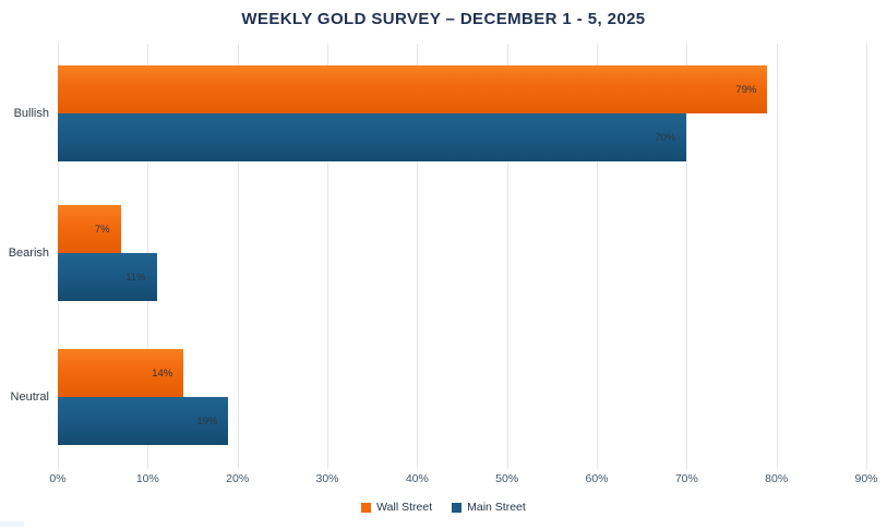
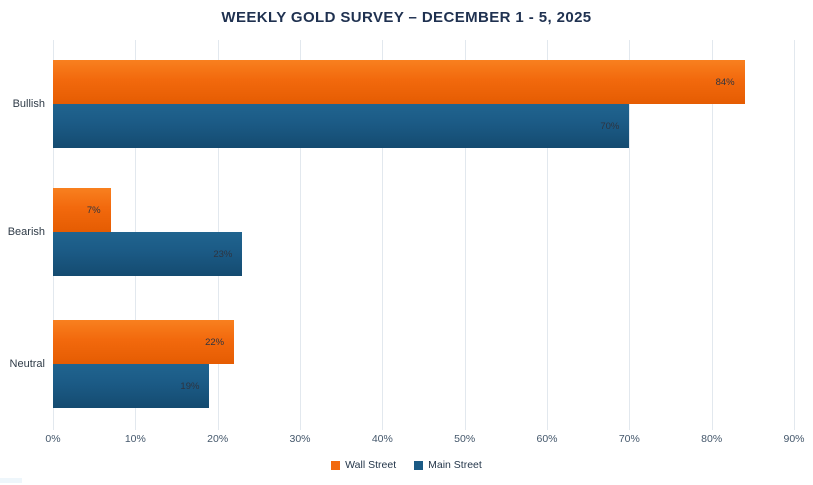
Wall Street/Bullish: 79% -> 84%
Main Street/Bearish: 11% -> 23%
Wall Street/Neutral: 14% -> 22%
